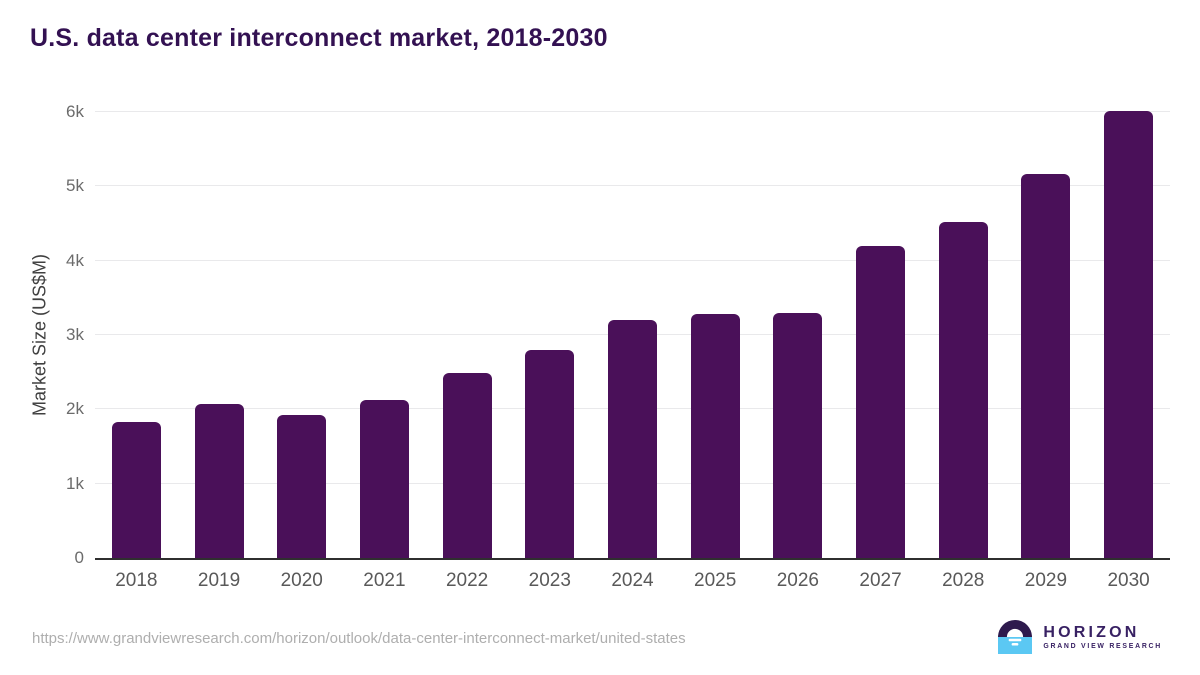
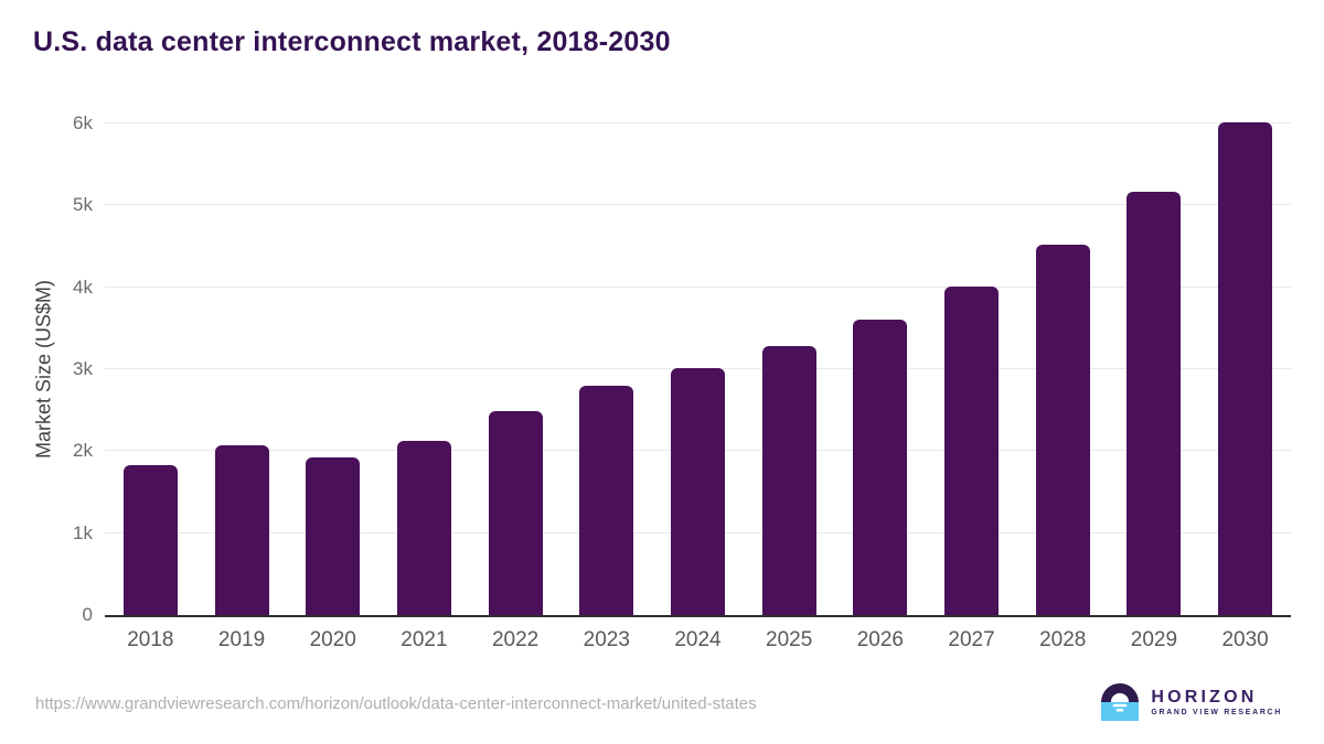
2024: 3.2k -> 3.0k
2026: 3.3k -> 3.6k
2027: 4.2k -> 4.0k
